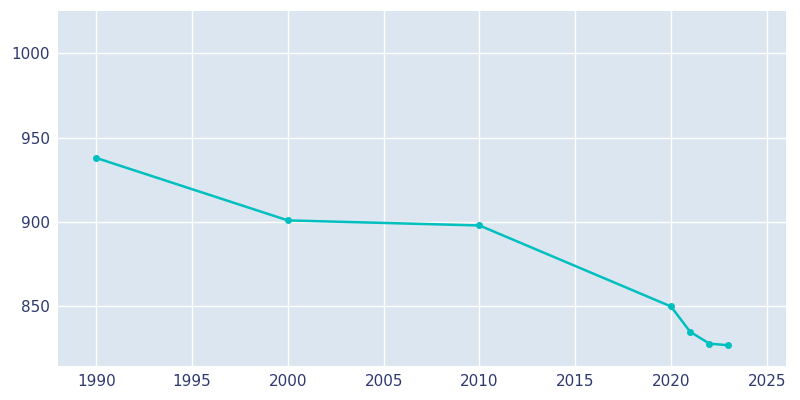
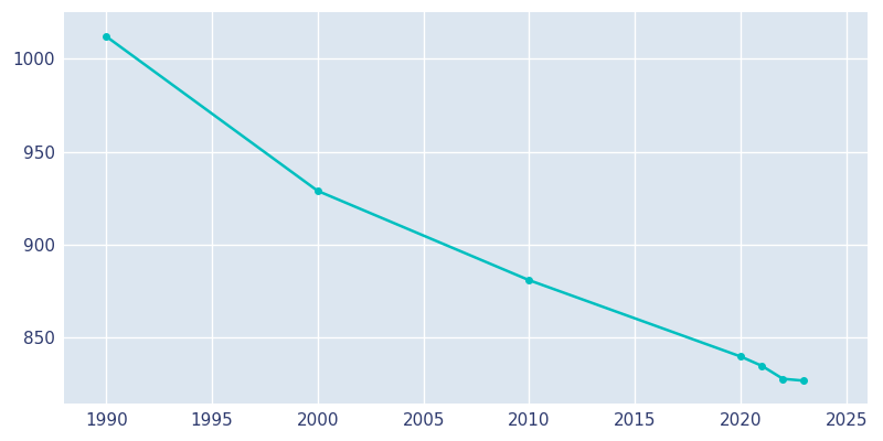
1990: 938 -> 1012
2000: 901 -> 929
2010: 898 -> 881
2020: 850 -> 840
